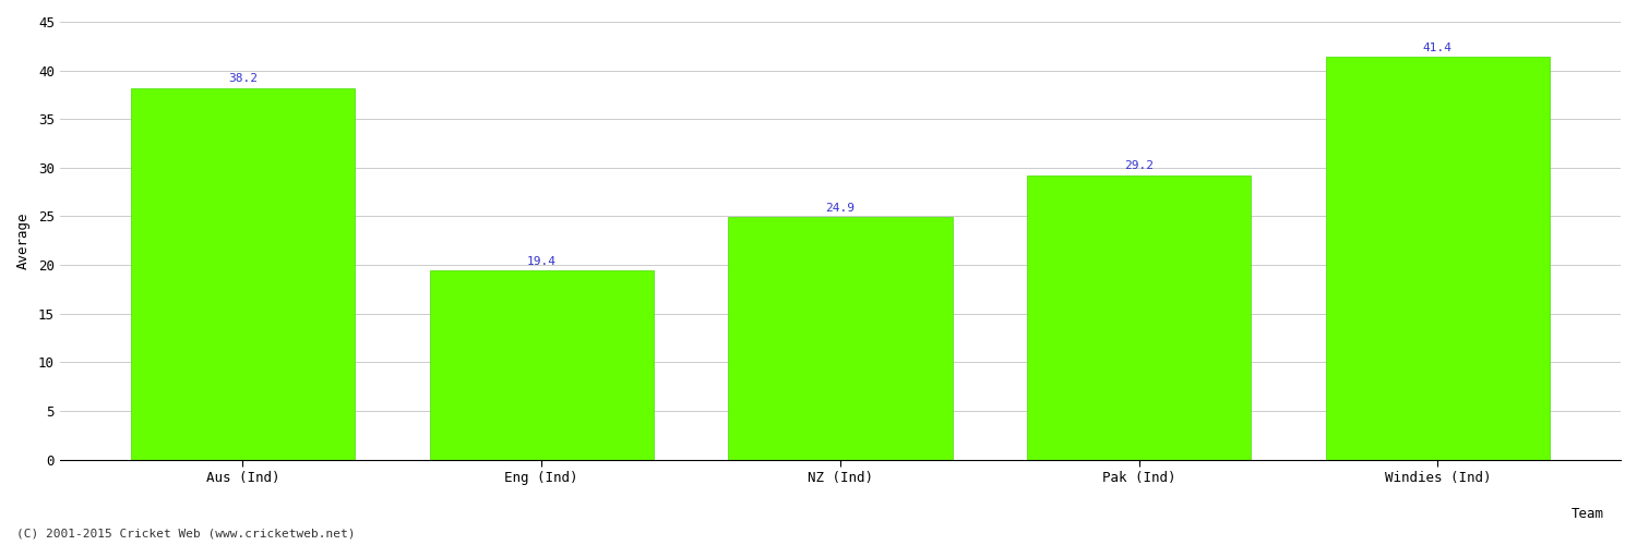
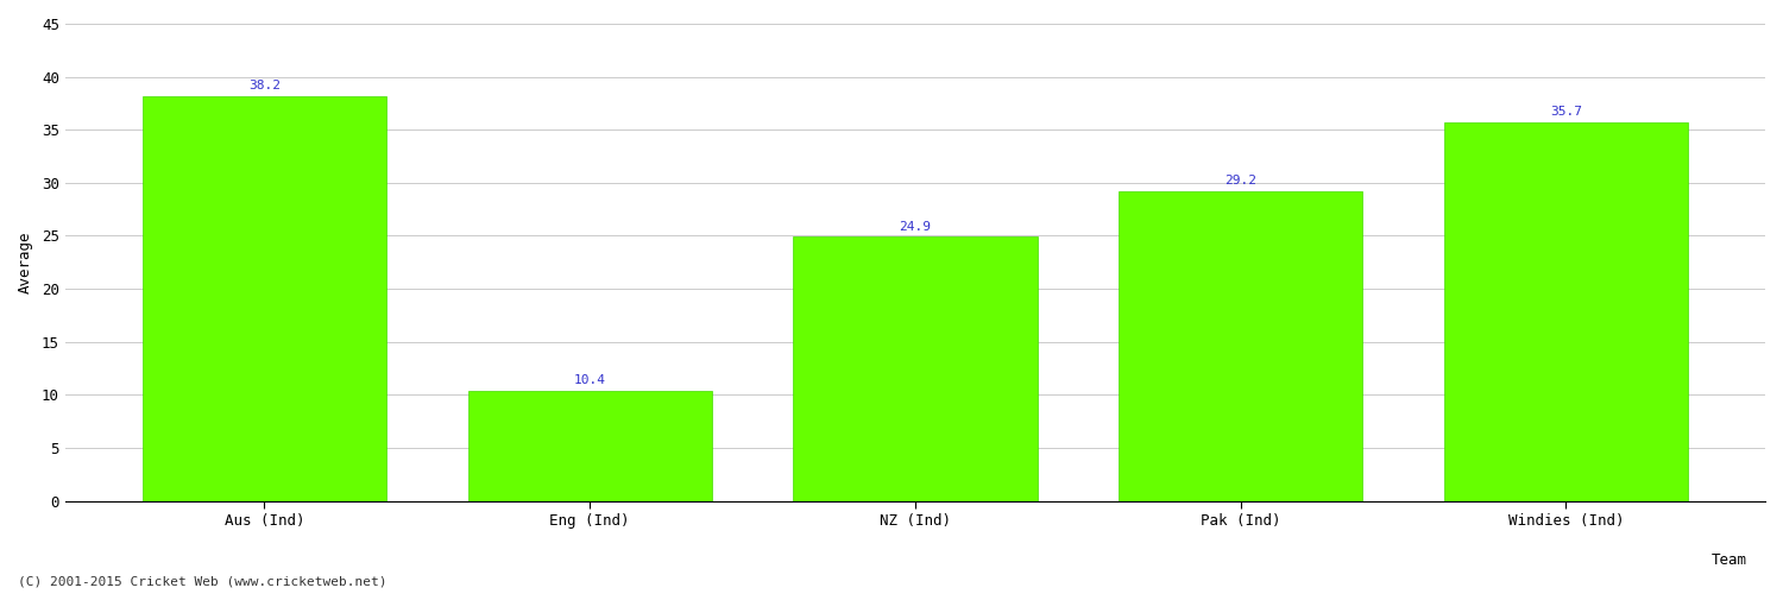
Eng (Ind): 19.4 -> 10.4
Windies (Ind): 41.4 -> 35.7
